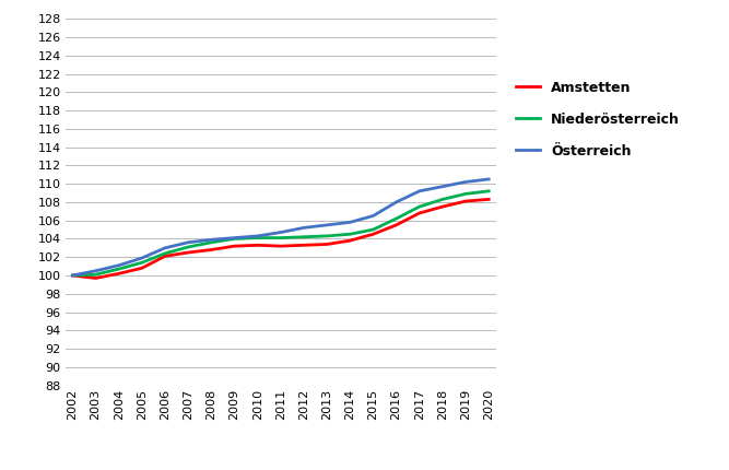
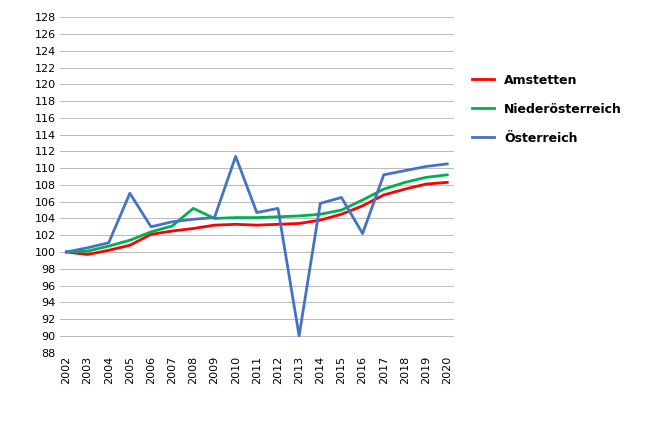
Österreich/2005: 101.9 -> 107.0
Niederösterreich/2008: 103.6 -> 105.2
Österreich/2010: 104.3 -> 111.4
Österreich/2013: 105.5 -> 90.0
Österreich/2016: 108.0 -> 102.2
